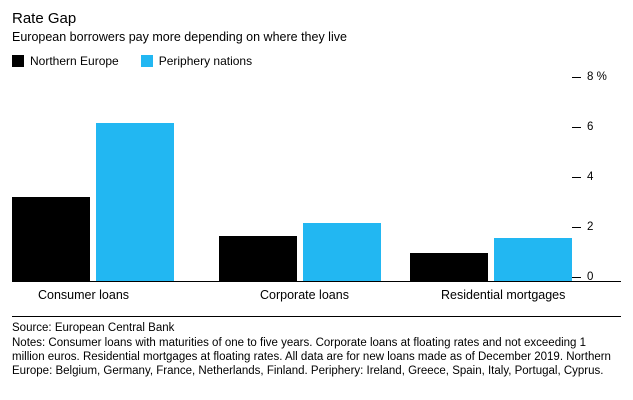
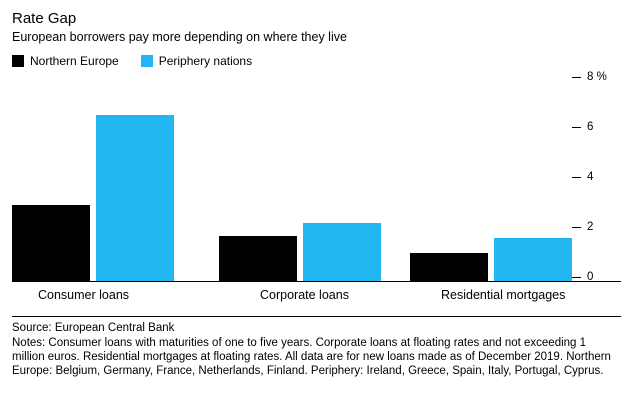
Northern Europe/Consumer loans: 3.3% -> 3.0%
Periphery nations/Consumer loans: 6.2% -> 6.5%
